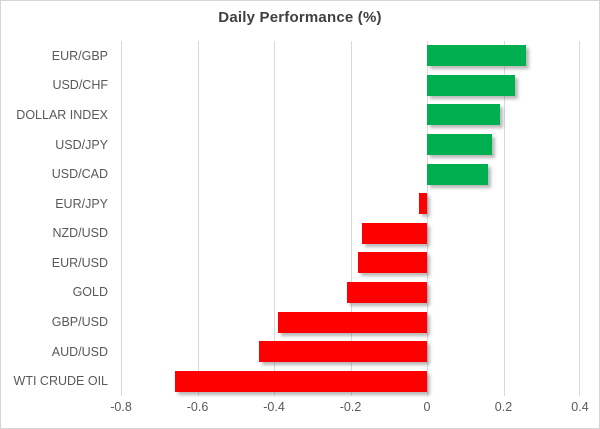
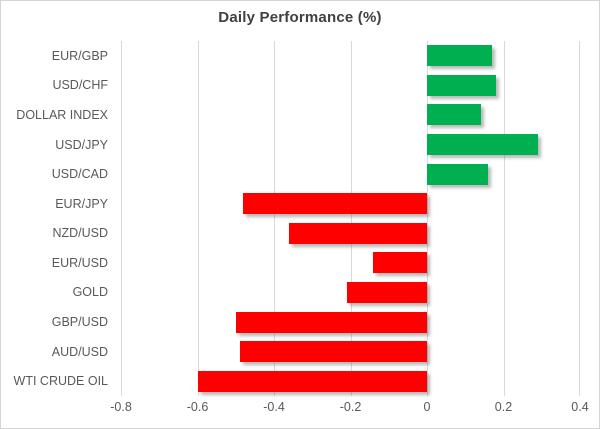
EUR/GBP: 0.26 -> 0.17
USD/CHF: 0.23 -> 0.18
DOLLAR INDEX: 0.19 -> 0.14
USD/JPY: 0.17 -> 0.29
EUR/JPY: -0.02 -> -0.48
NZD/USD: -0.17 -> -0.36
EUR/USD: -0.18 -> -0.14
GBP/USD: -0.39 -> -0.50
AUD/USD: -0.44 -> -0.49
WTI CRUDE OIL: -0.66 -> -0.60
